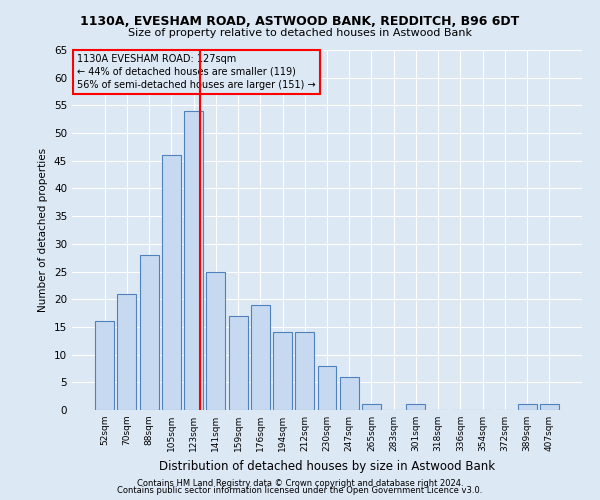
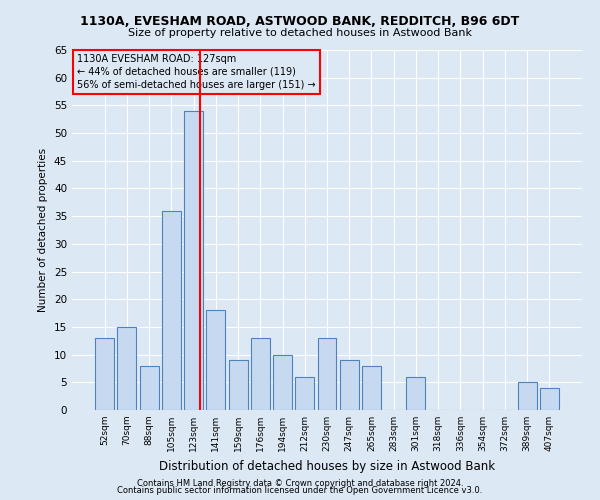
52sqm: 16 -> 13
70sqm: 21 -> 15
88sqm: 28 -> 8
105sqm: 46 -> 36
141sqm: 25 -> 18
159sqm: 17 -> 9
176sqm: 19 -> 13
194sqm: 14 -> 10
212sqm: 14 -> 6
230sqm: 8 -> 13
247sqm: 6 -> 9
265sqm: 1 -> 8
301sqm: 1 -> 6
389sqm: 1 -> 5
407sqm: 1 -> 4
